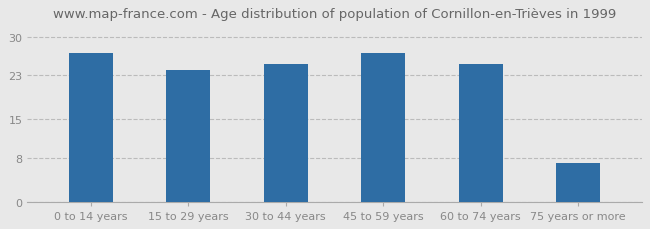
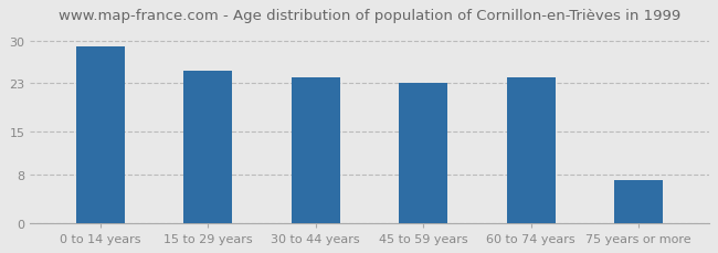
0 to 14 years: 27 -> 29
15 to 29 years: 24 -> 25
30 to 44 years: 25 -> 24
45 to 59 years: 27 -> 23
60 to 74 years: 25 -> 24
